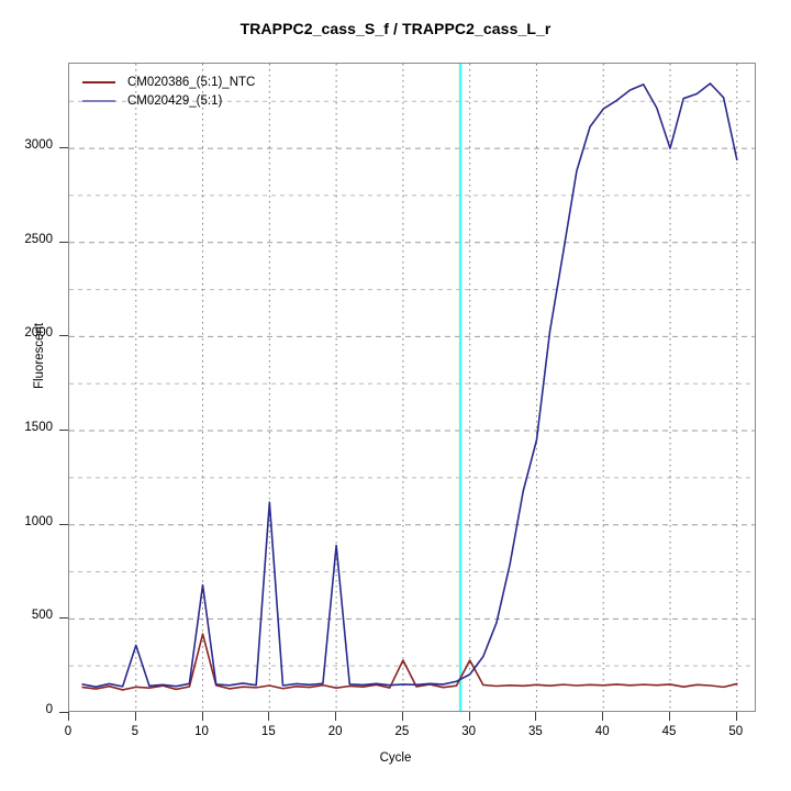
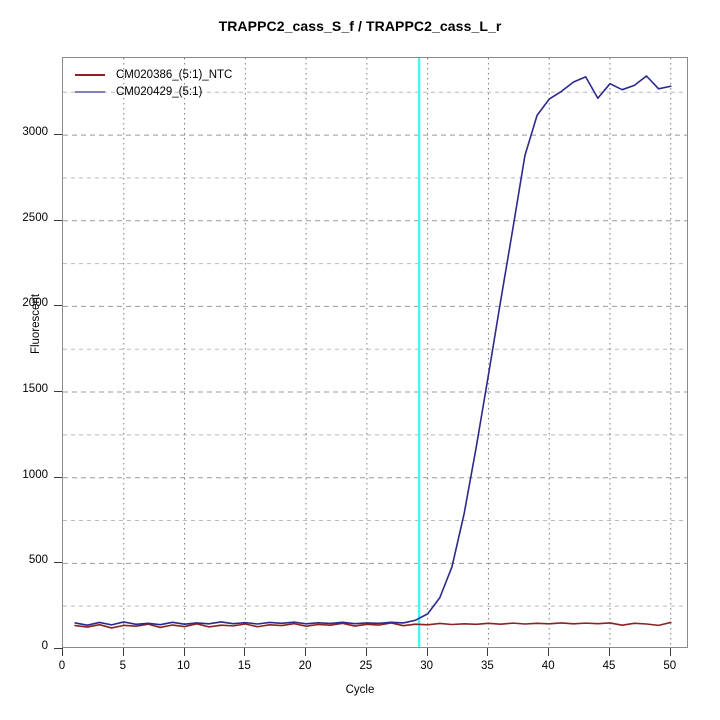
CM020429_(5:1)/5: 360 -> 160
CM020386_(5:1)_NTC/10: 420 -> 130
CM020429_(5:1)/10: 680 -> 140
CM020429_(5:1)/15: 1120 -> 150
CM020429_(5:1)/20: 890 -> 150
CM020386_(5:1)_NTC/25: 280 -> 140
CM020386_(5:1)_NTC/30: 280 -> 140
CM020429_(5:1)/35: 1450 -> 1600
CM020429_(5:1)/45: 3000 -> 3300
CM020429_(5:1)/50: 2940 -> 3280
